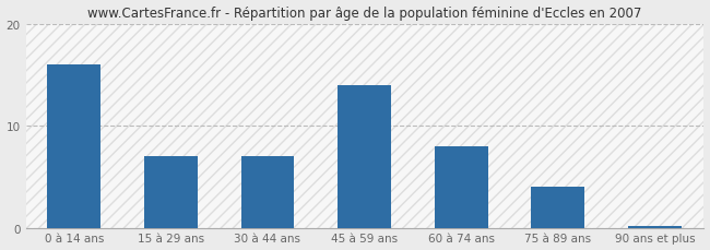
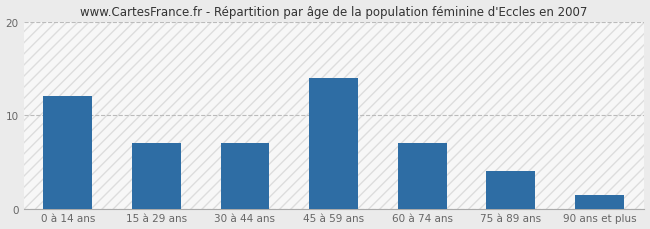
0 à 14 ans: 16.0 -> 12.0
60 à 74 ans: 8.0 -> 7.0
90 ans et plus: 0.2 -> 1.4
